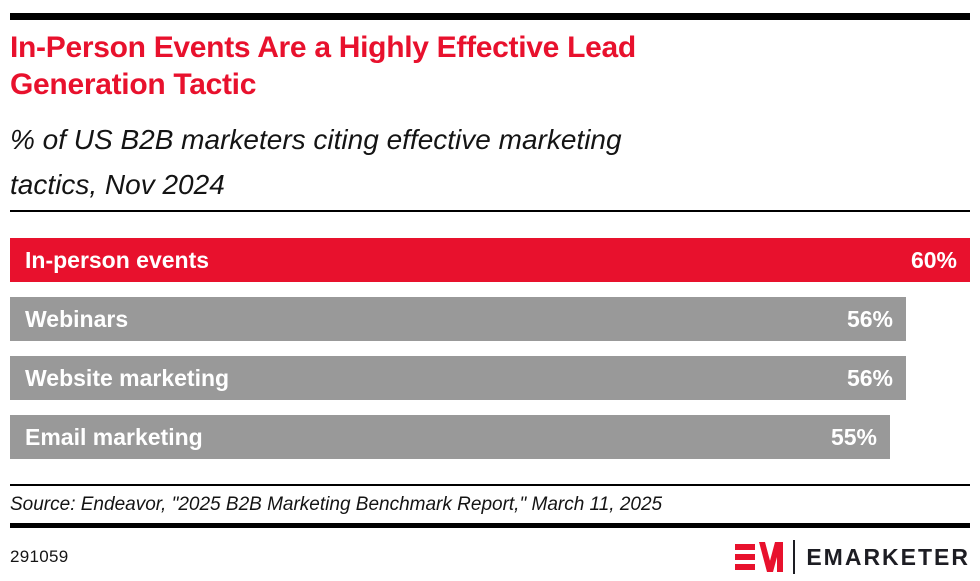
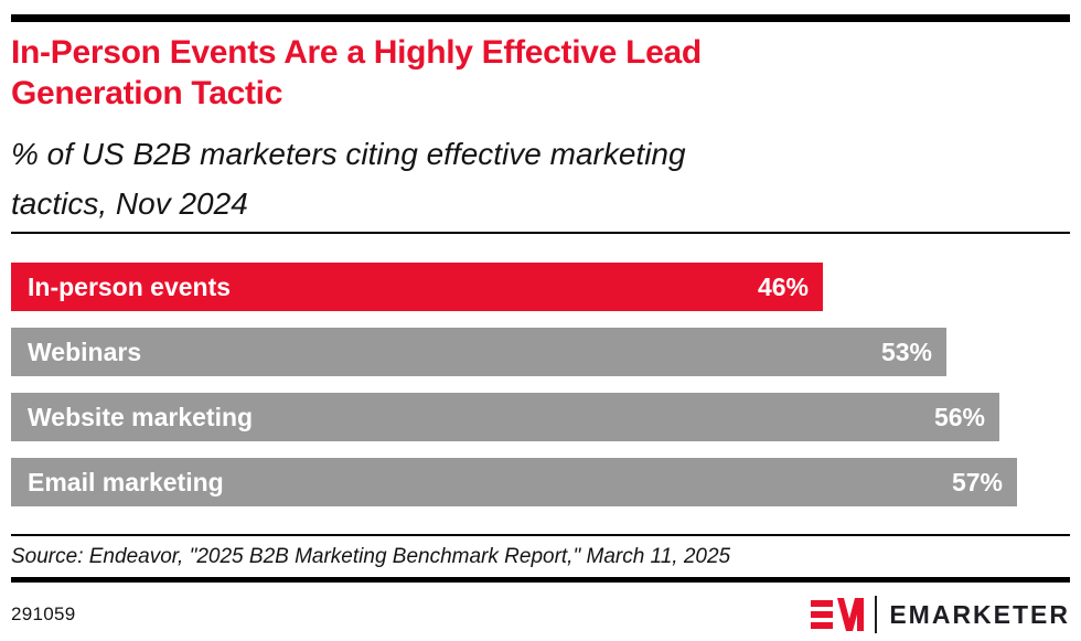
In-person events: 60% -> 46%
Webinars: 56% -> 53%
Email marketing: 55% -> 57%
